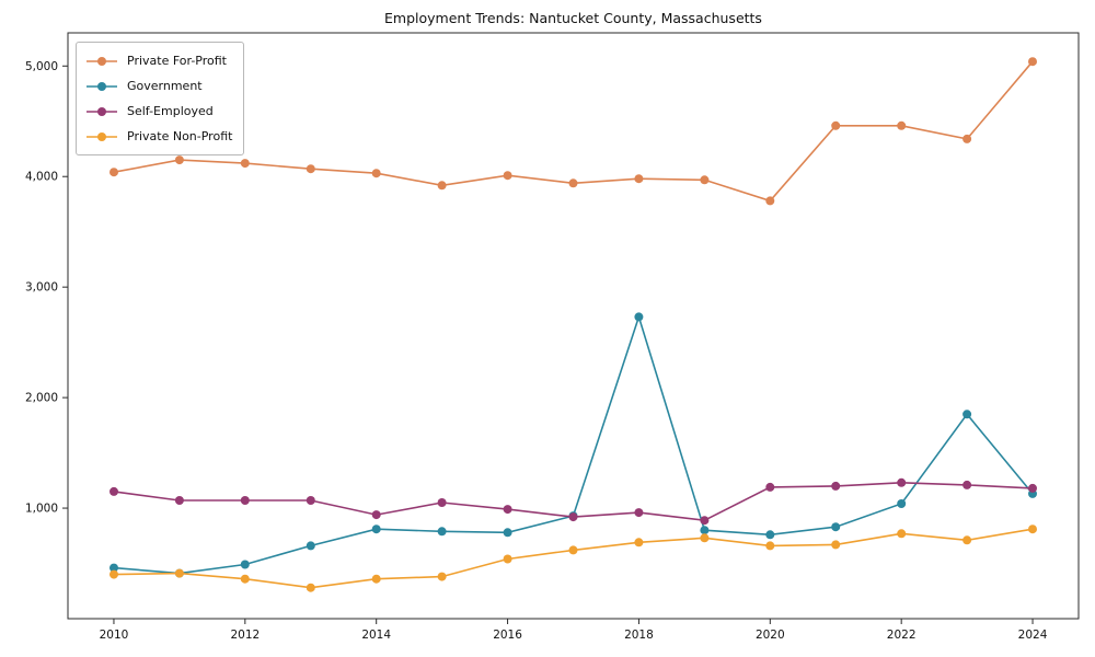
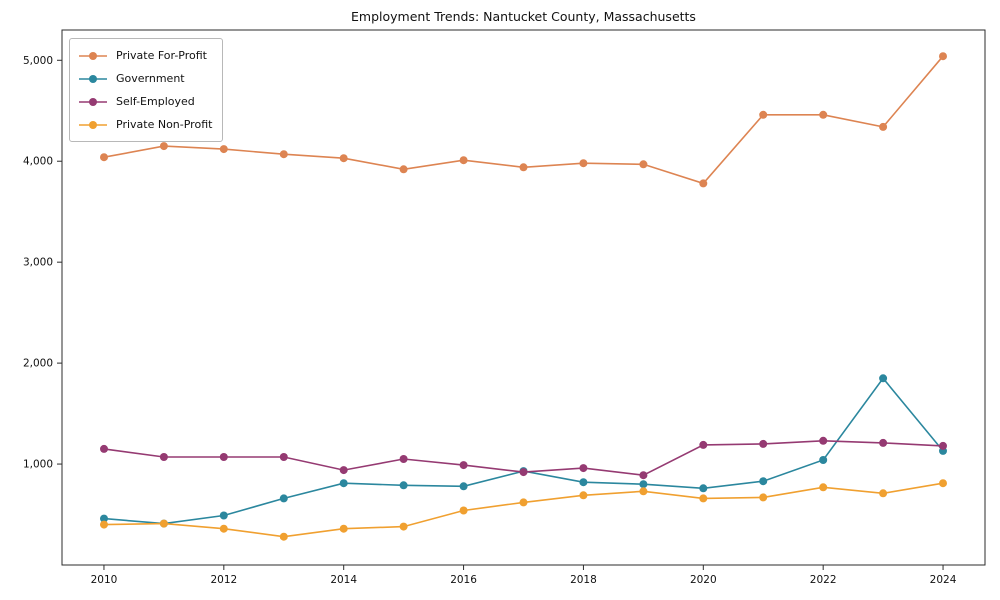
Government/2018: 2730 -> 820
